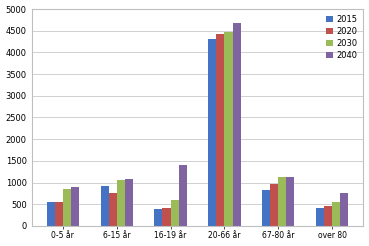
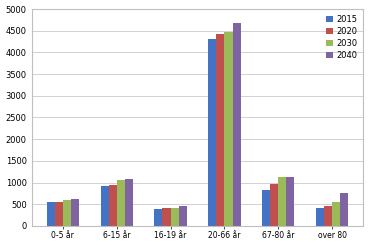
2030/0-5 år: 850 -> 600
2040/0-5 år: 900 -> 620
2020/6-15 år: 750 -> 950
2030/16-19 år: 600 -> 420
2040/16-19 år: 1400 -> 450
